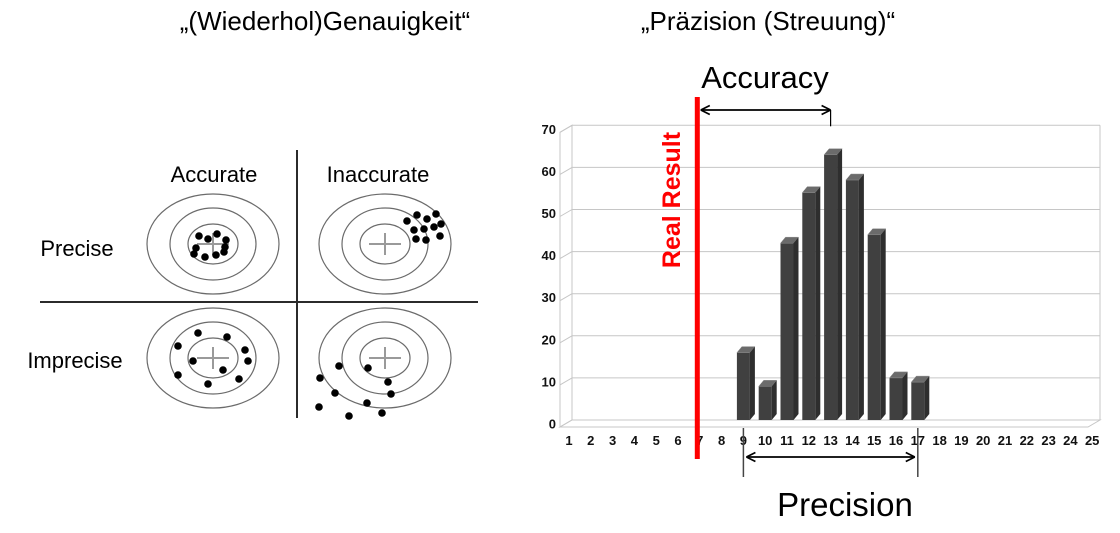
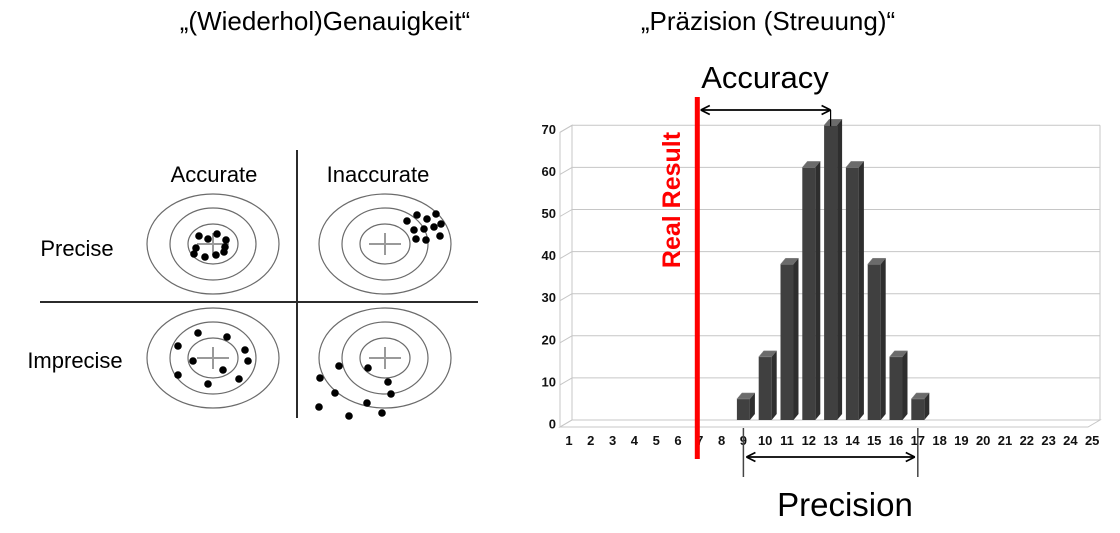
9: 16 -> 5
10: 8 -> 15
11: 42 -> 37
12: 54 -> 60
13: 63 -> 70
14: 57 -> 60
15: 44 -> 37
16: 10 -> 15
17: 9 -> 5
